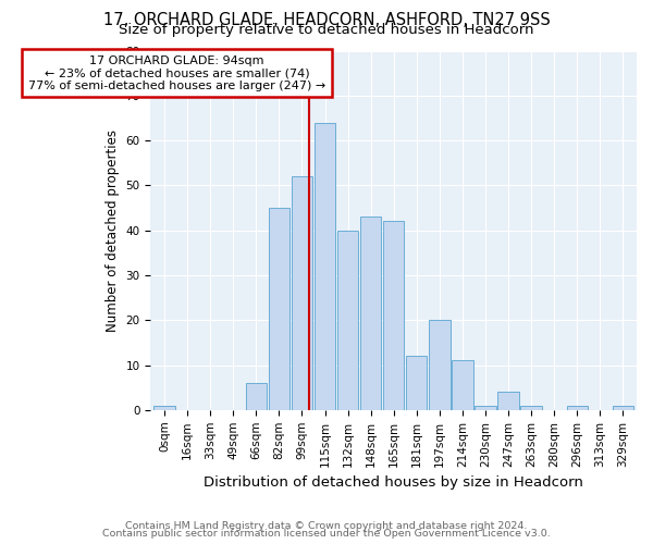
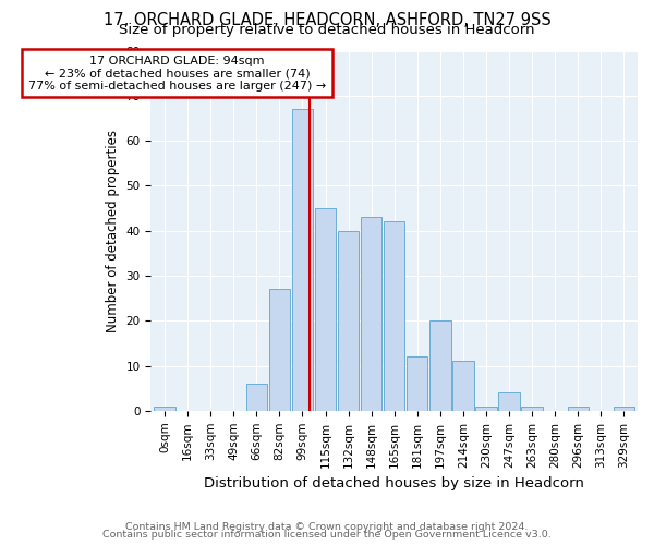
82sqm: 45 -> 27
99sqm: 52 -> 67
115sqm: 64 -> 45
